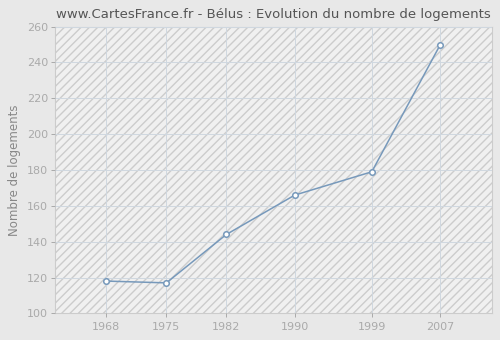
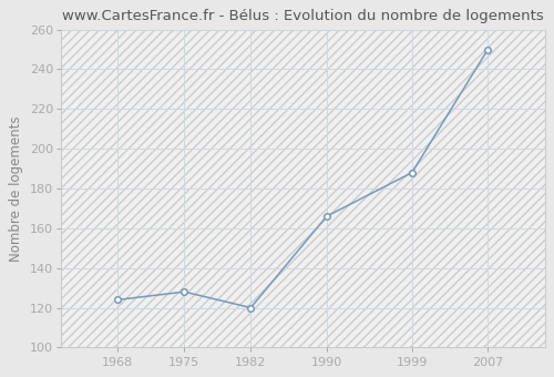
1968: 118 -> 124
1975: 117 -> 128
1982: 144 -> 120
1999: 179 -> 188
